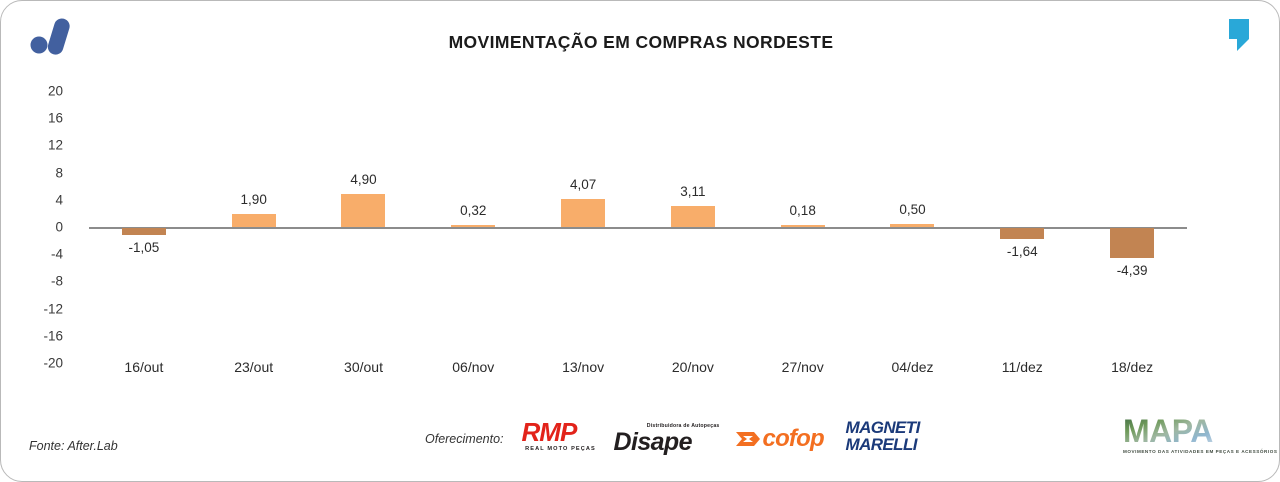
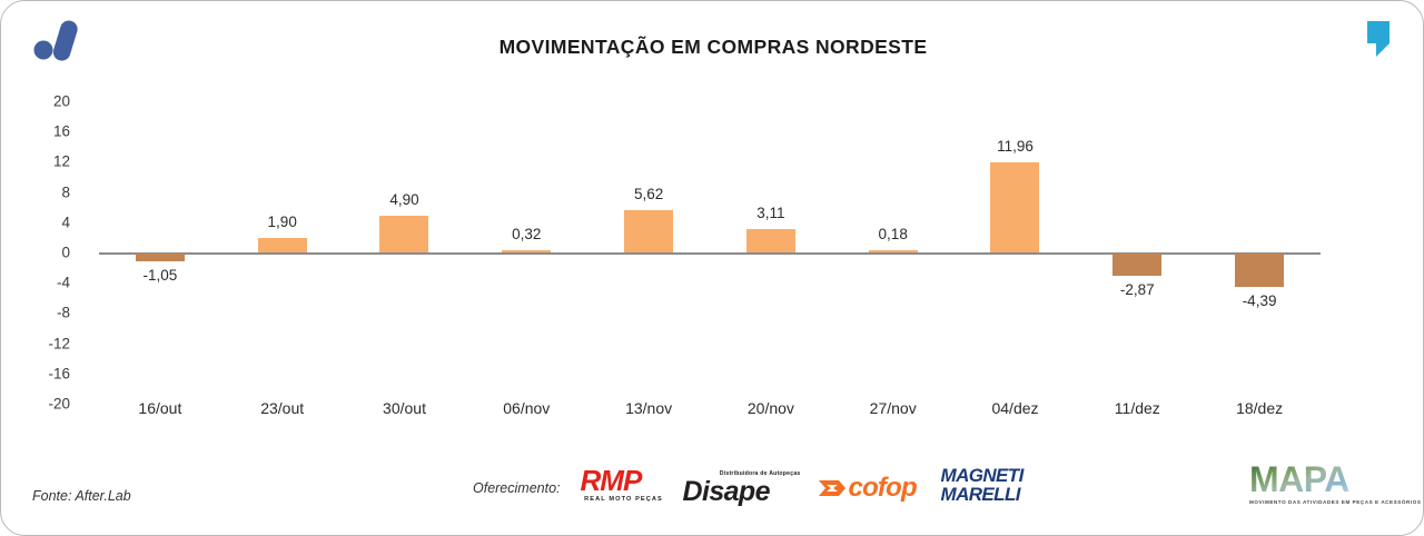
13/nov: 4,07 -> 5,62
04/dez: 0,50 -> 11,96
11/dez: -1,64 -> -2,87
